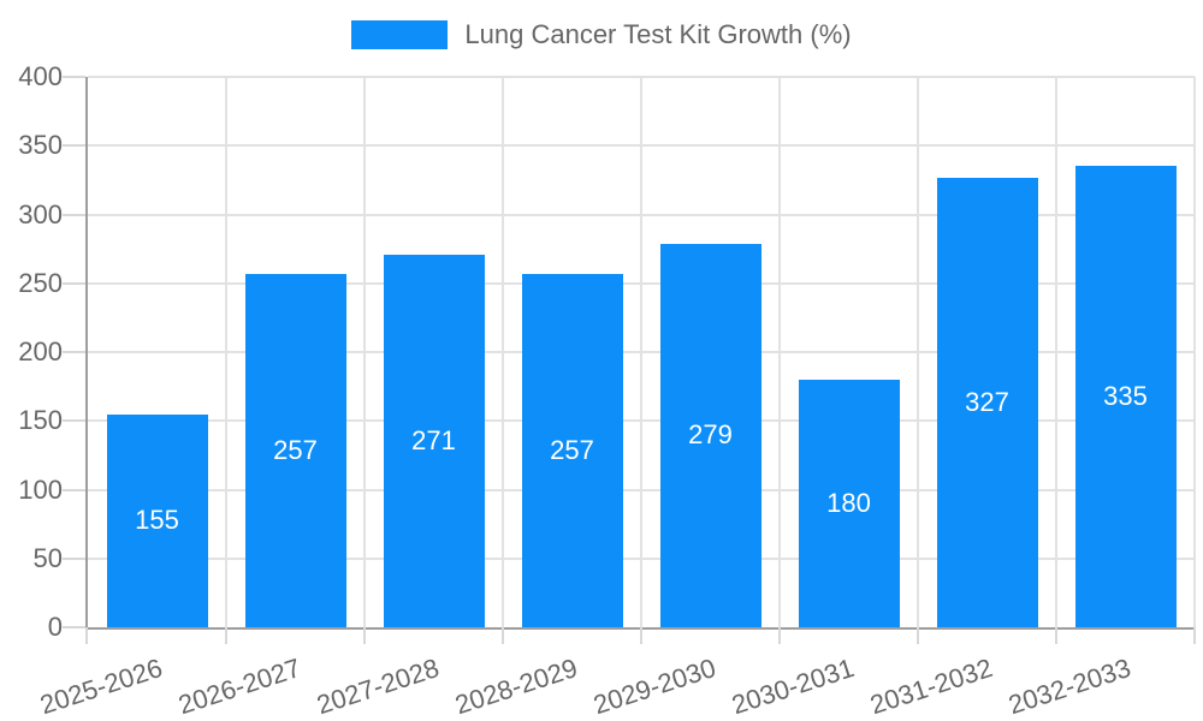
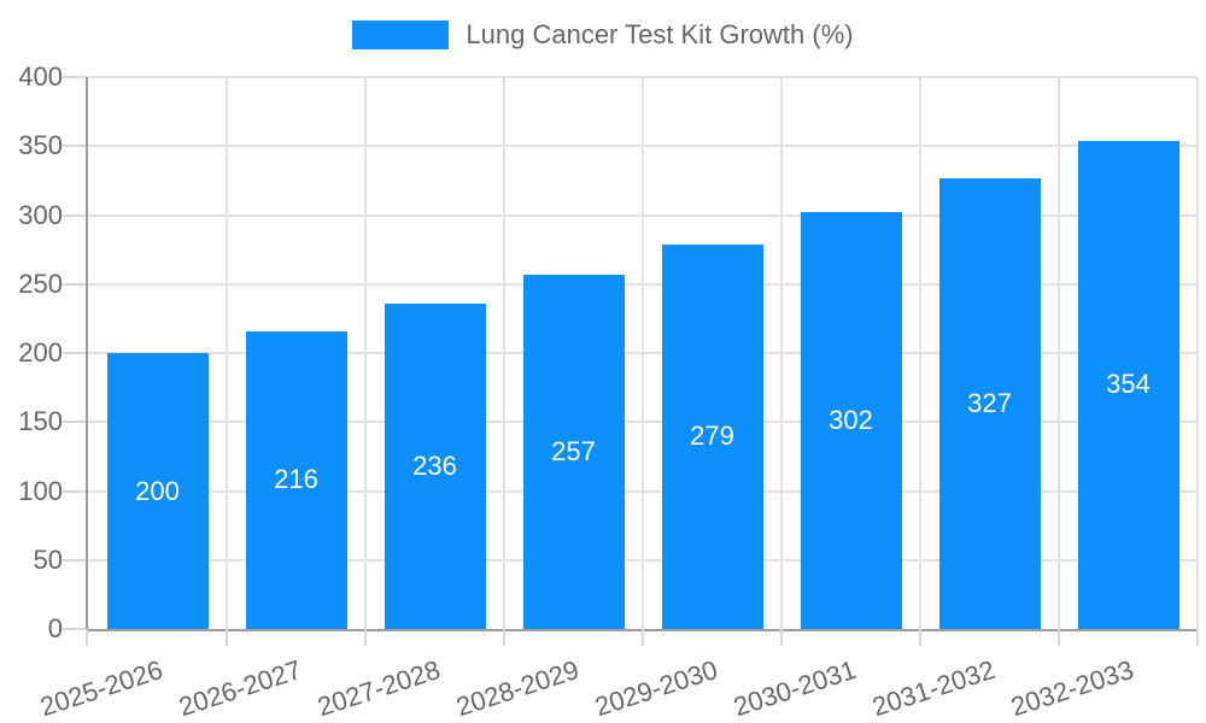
2025-2026: 155 -> 200
2026-2027: 257 -> 216
2027-2028: 271 -> 236
2030-2031: 180 -> 302
2032-2033: 335 -> 354
